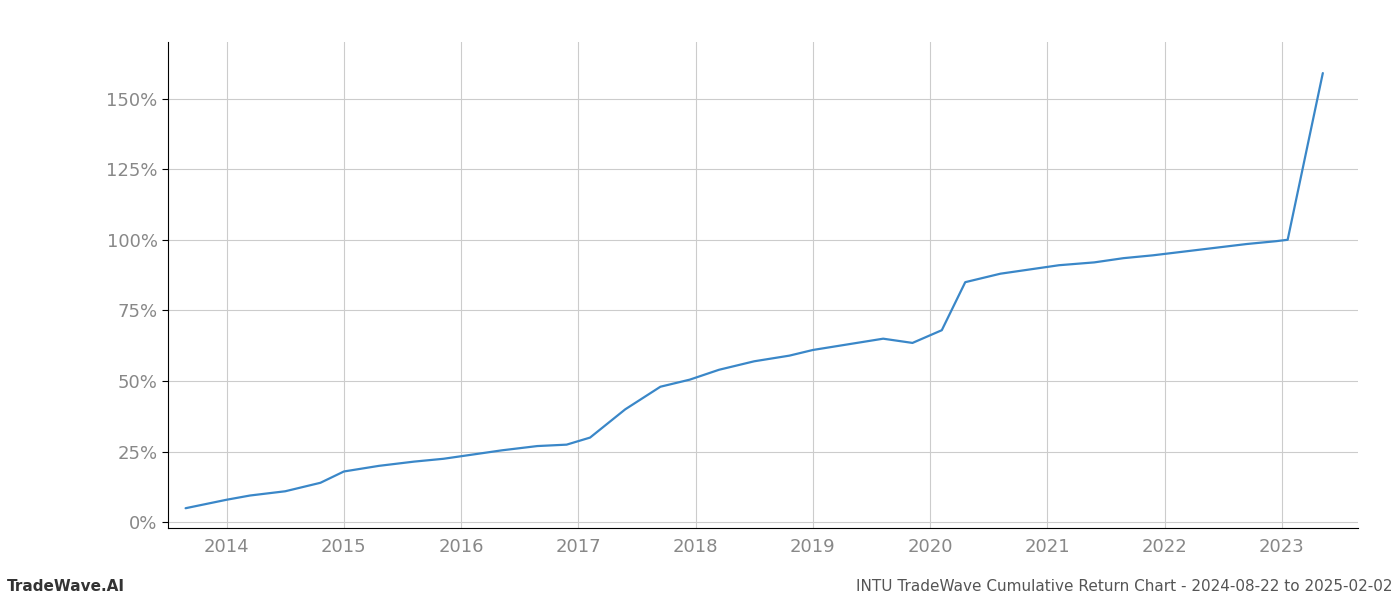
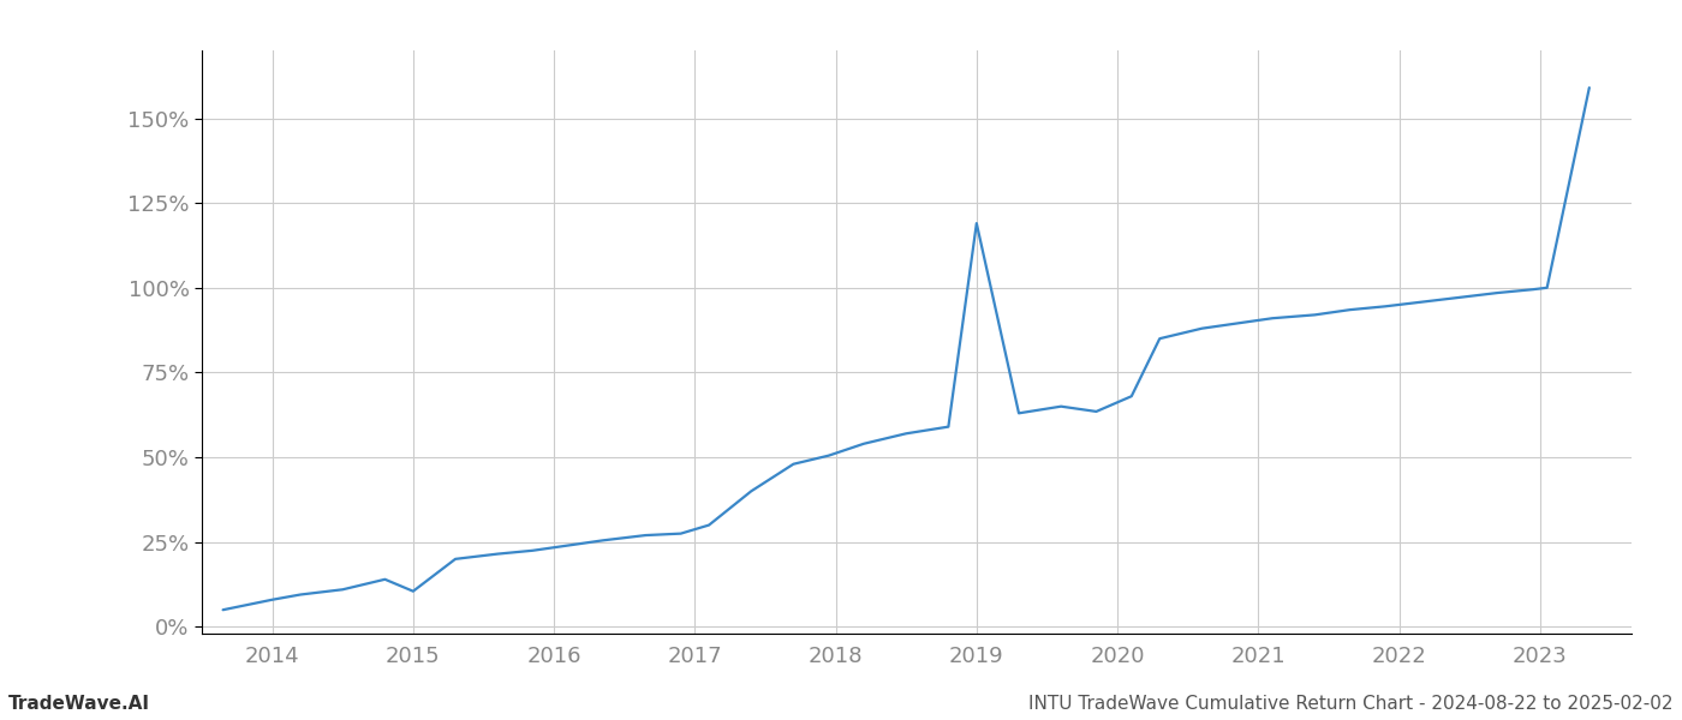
2015: 18.0% -> 10.5%
2019: 61.0% -> 119.0%
